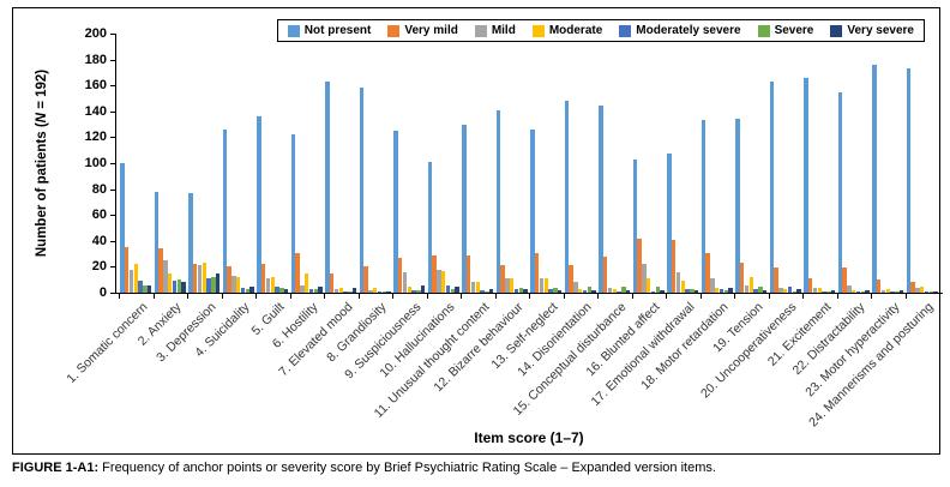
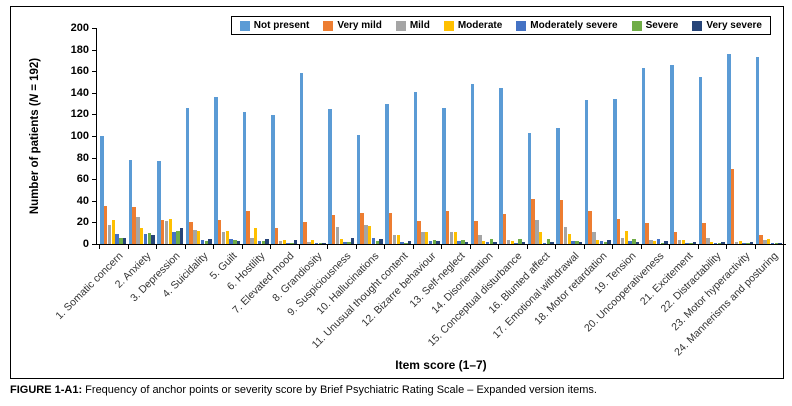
Not present/7. Elevated mood: 163 -> 119
Very mild/23. Motor hyperactivity: 10 -> 69
